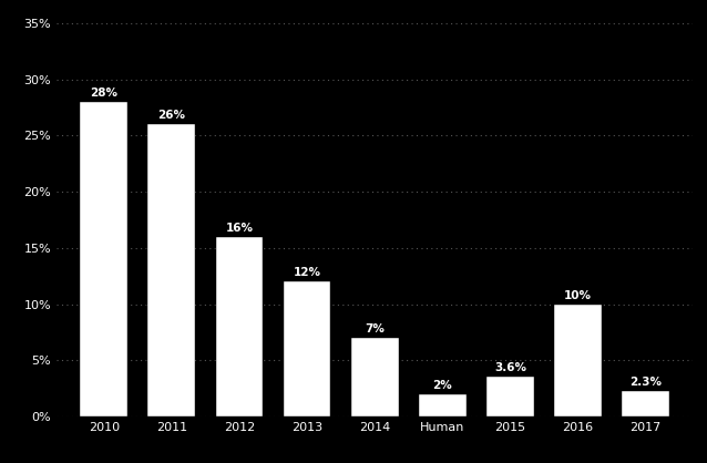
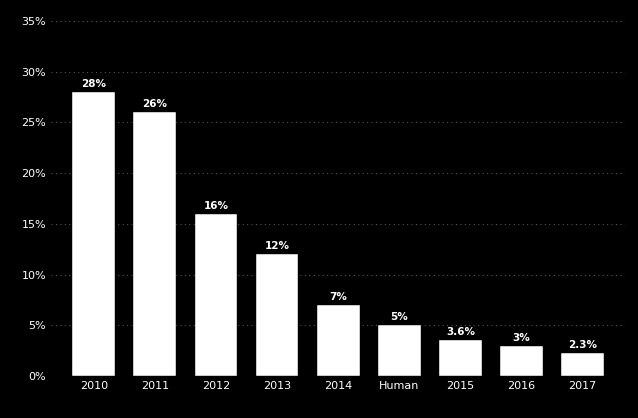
Human: 2% -> 5%
2016: 10% -> 3%
